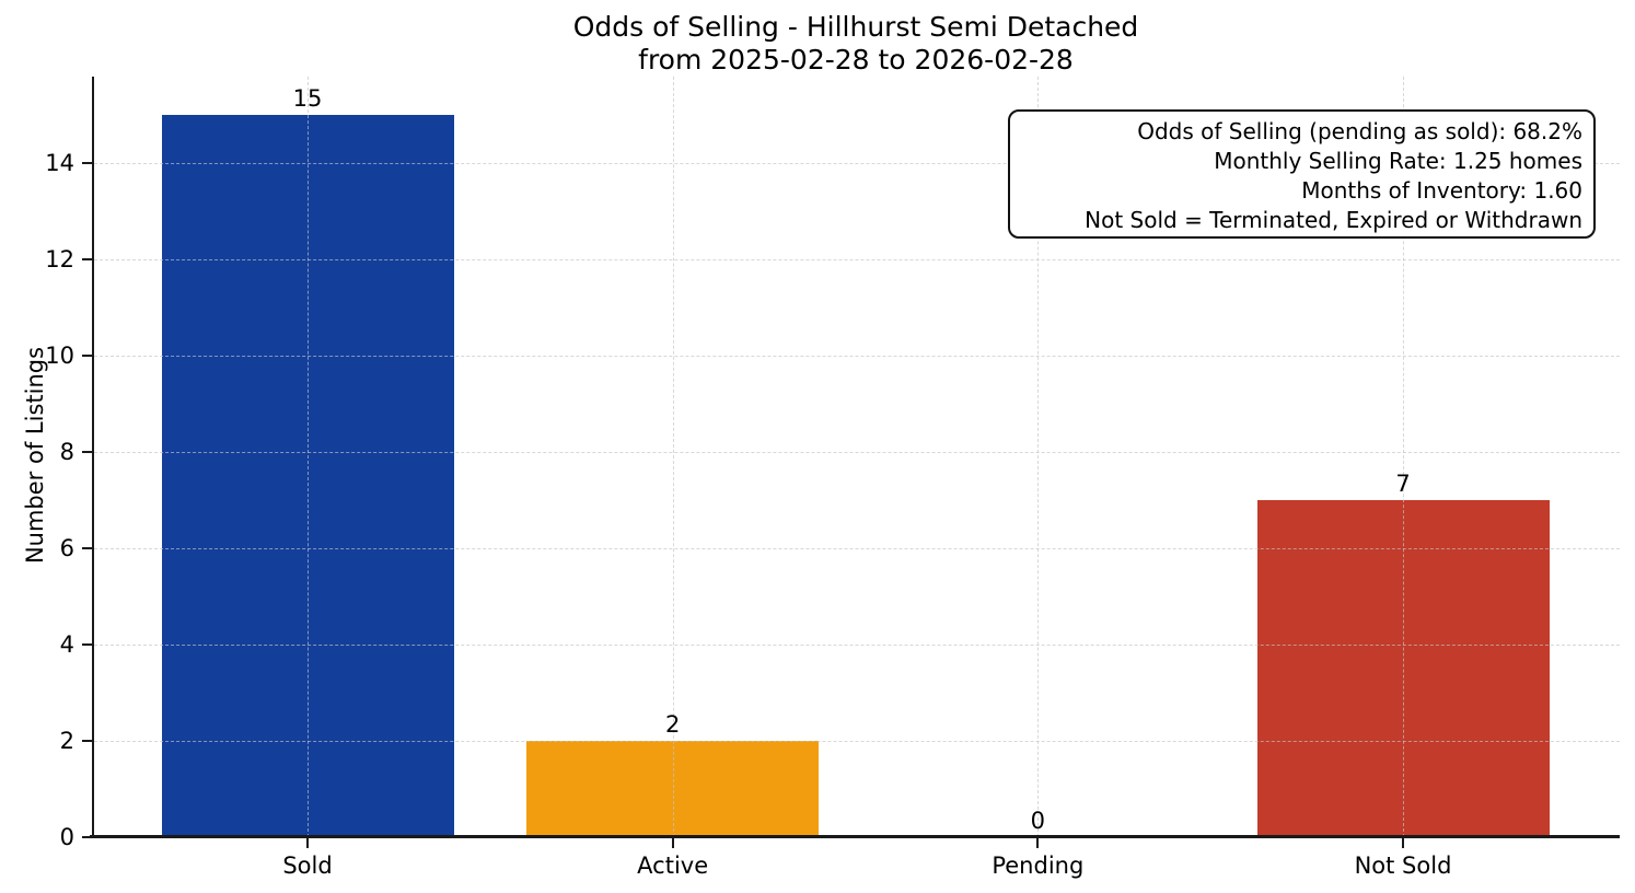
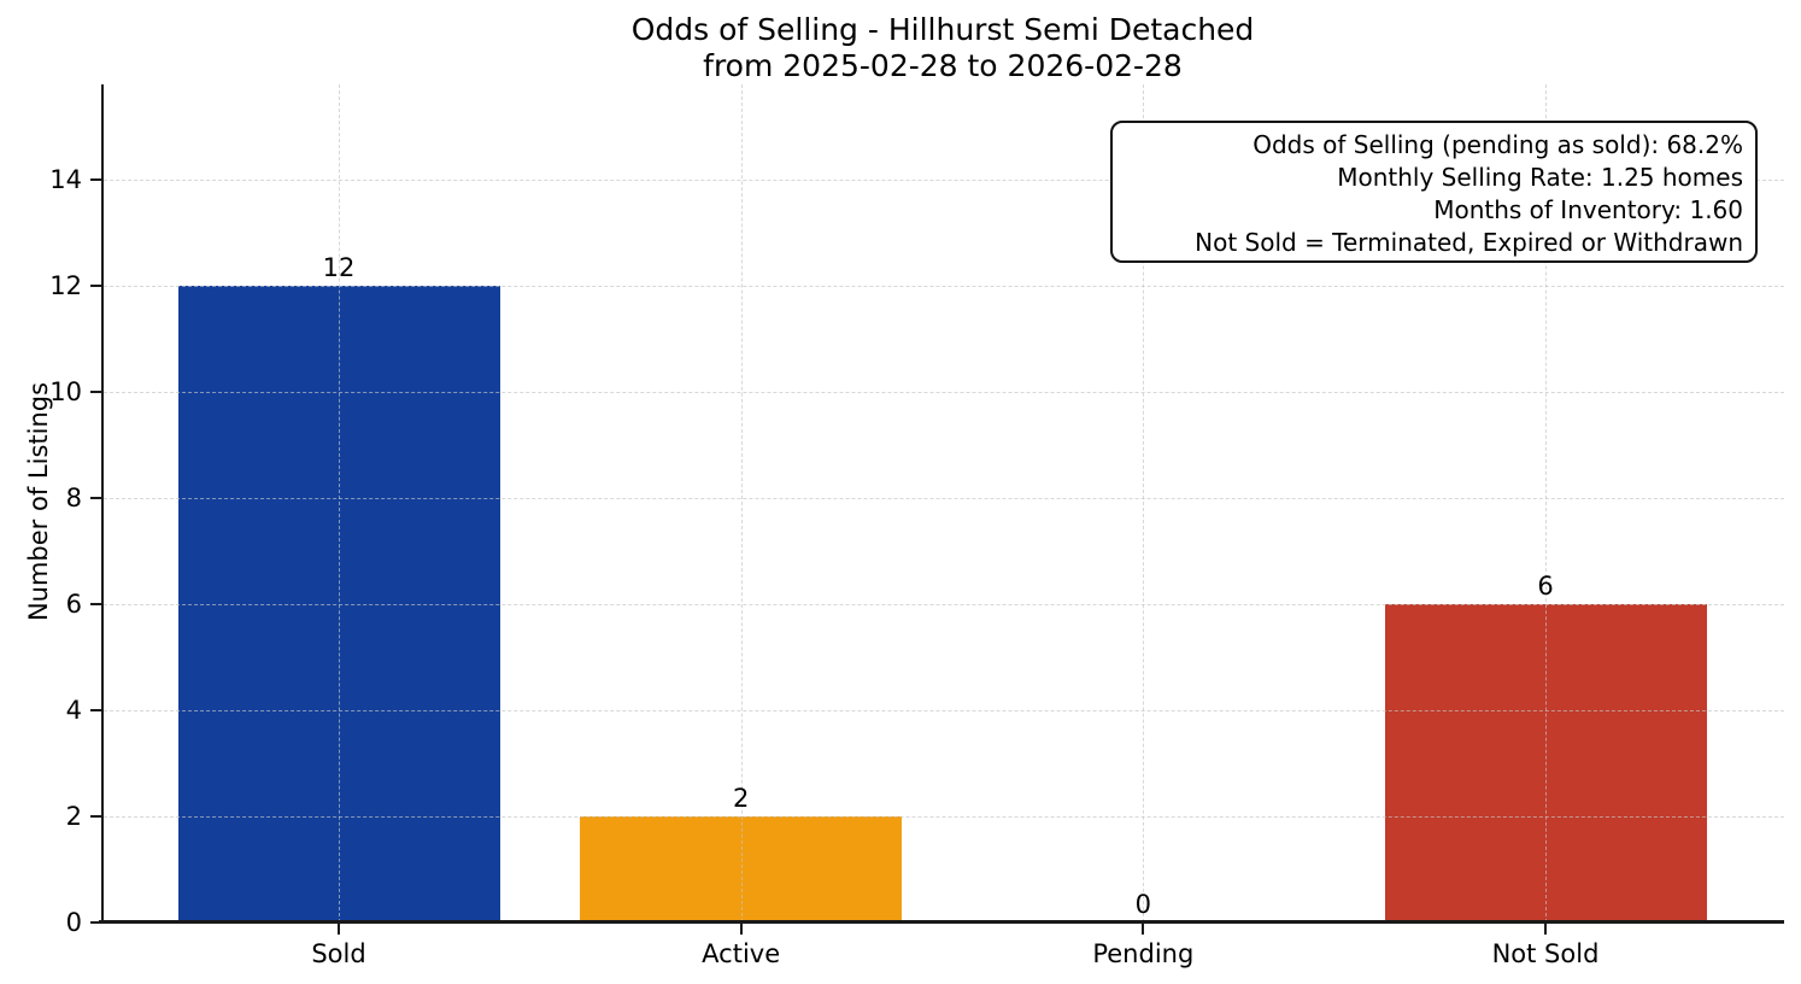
Sold: 15 -> 12
Not Sold: 7 -> 6
